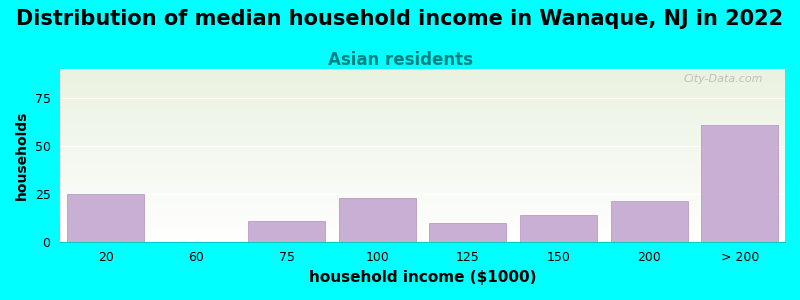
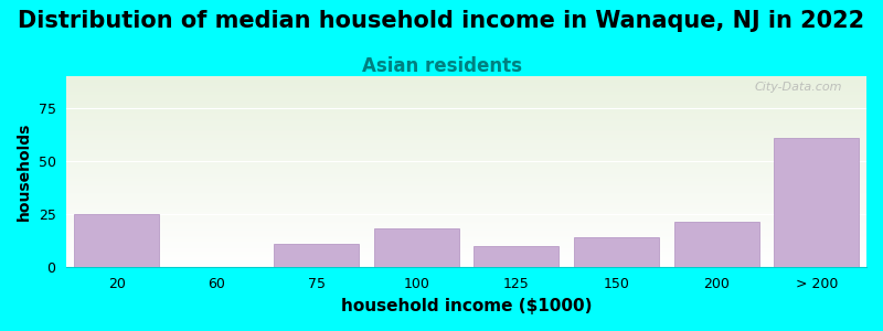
100: 23 -> 18
